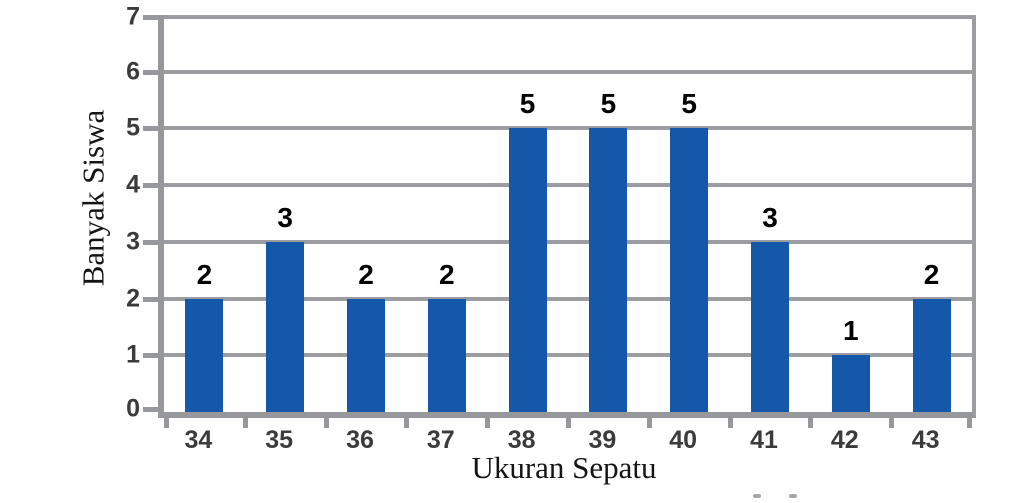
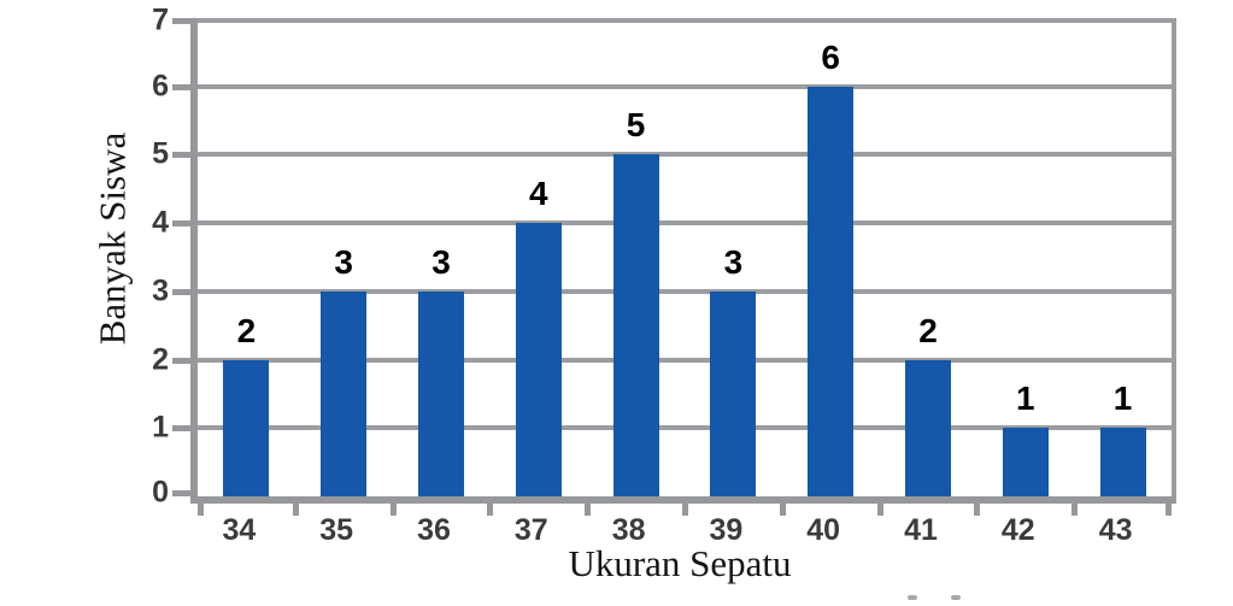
36: 2 -> 3
37: 2 -> 4
39: 5 -> 3
40: 5 -> 6
41: 3 -> 2
43: 2 -> 1
